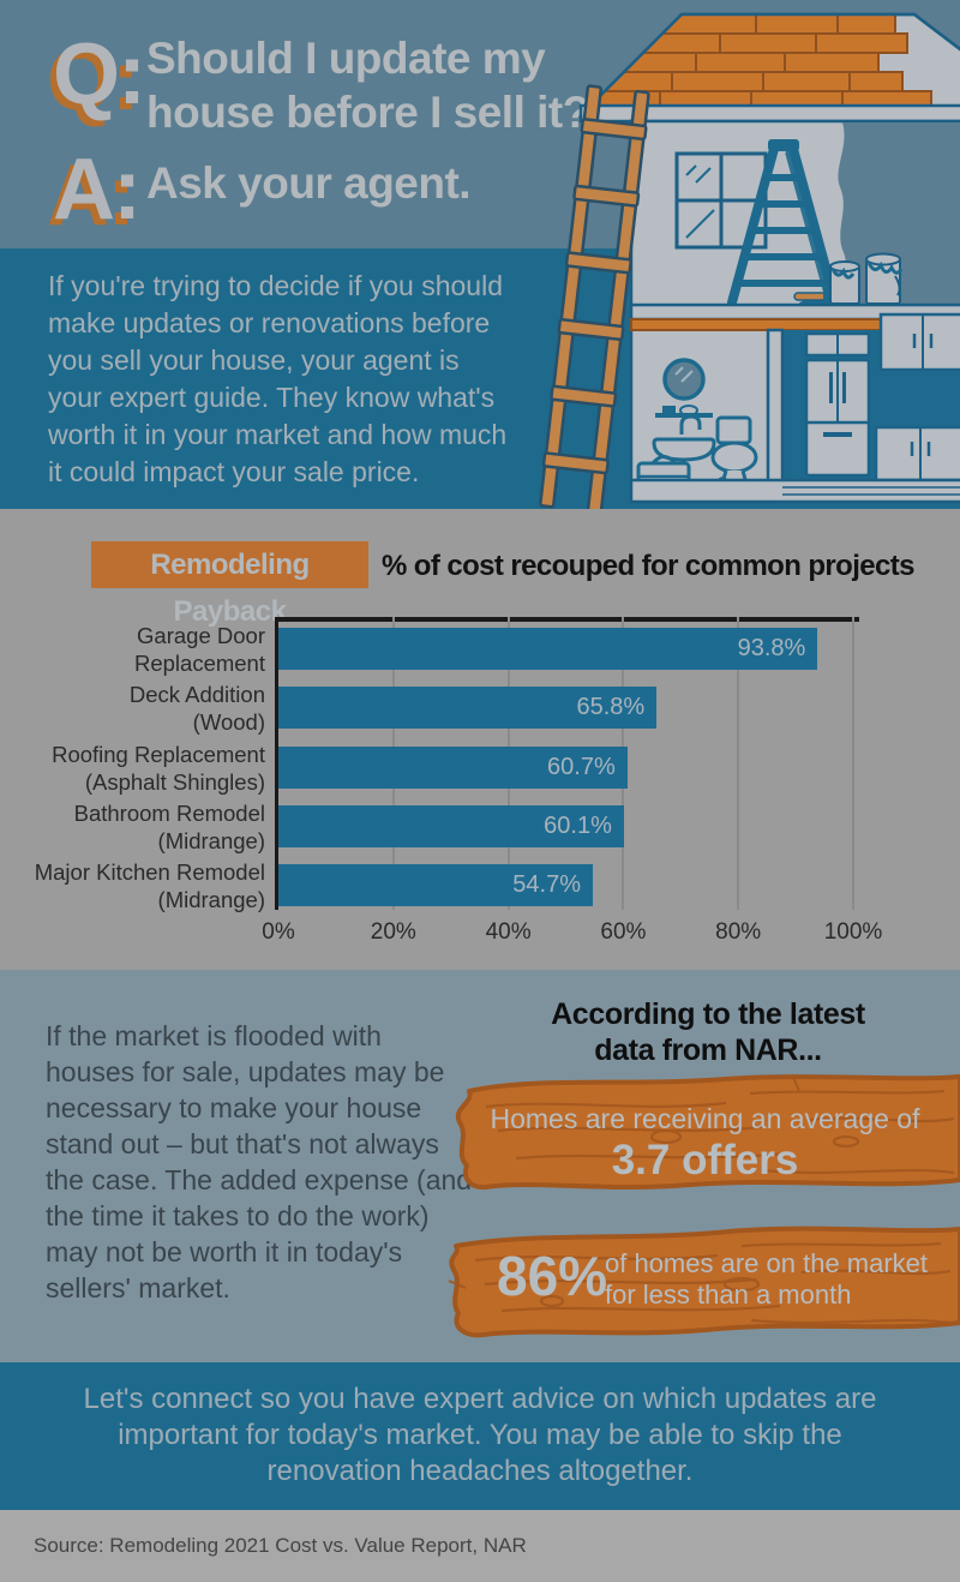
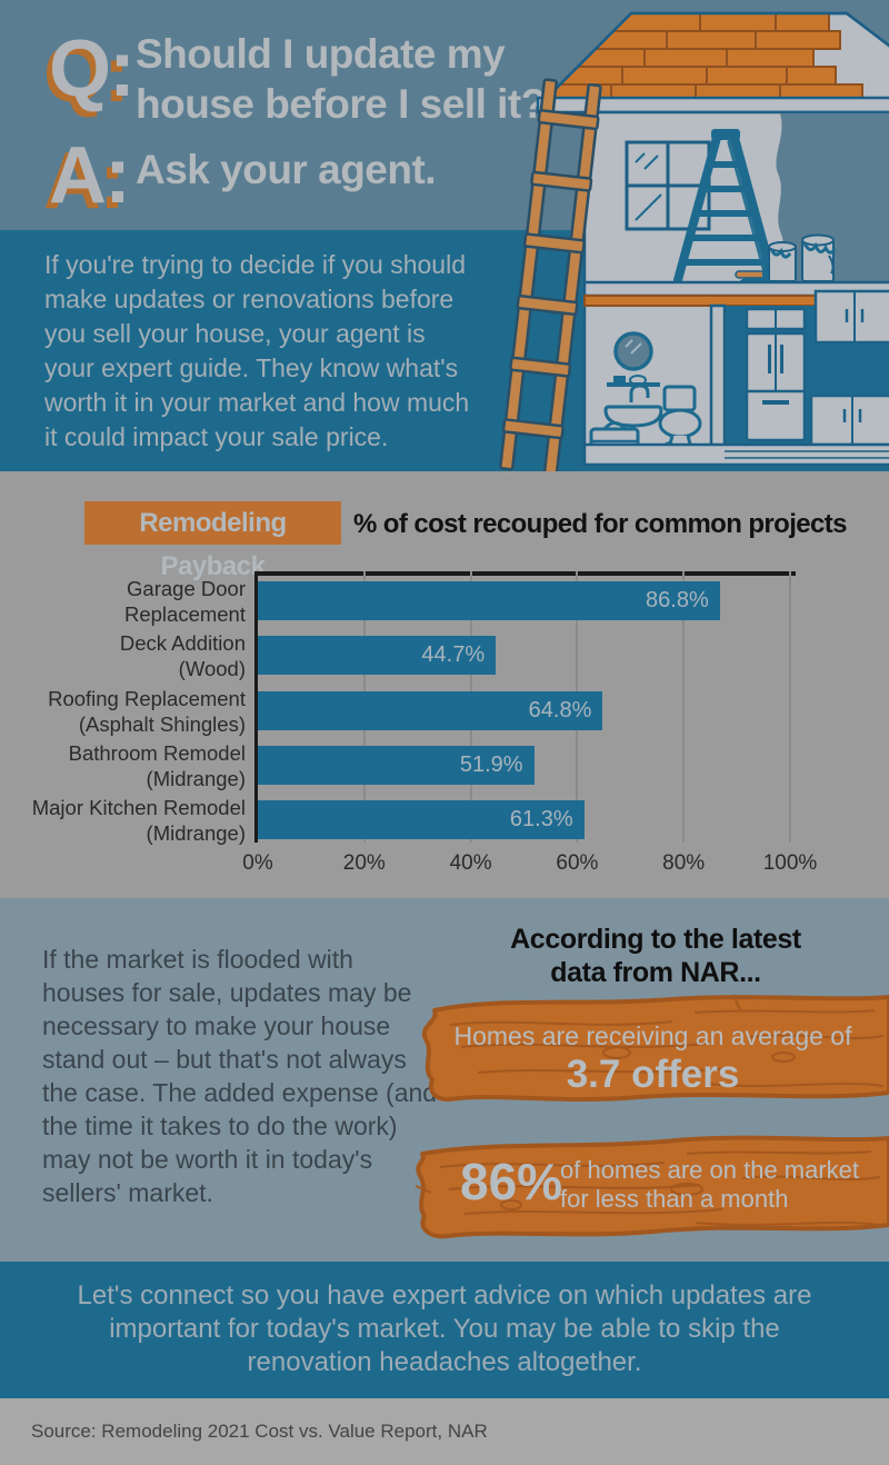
Garage Door Replacement: 93.8% -> 86.8%
Deck Addition (Wood): 65.8% -> 44.7%
Roofing Replacement (Asphalt Shingles): 60.7% -> 64.8%
Bathroom Remodel (Midrange): 60.1% -> 51.9%
Major Kitchen Remodel (Midrange): 54.7% -> 61.3%
